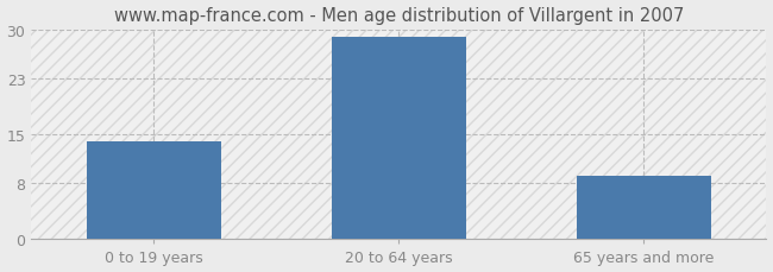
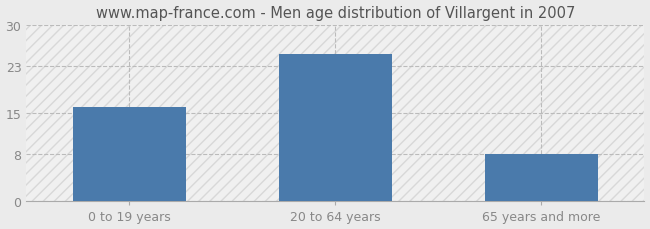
0 to 19 years: 14 -> 16
20 to 64 years: 29 -> 25
65 years and more: 9 -> 8
